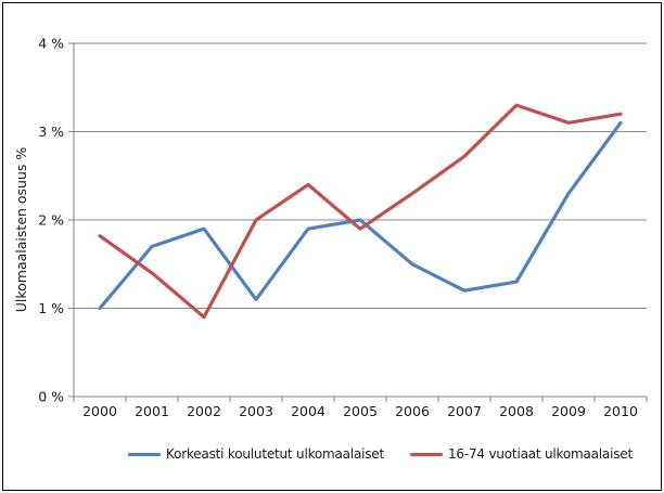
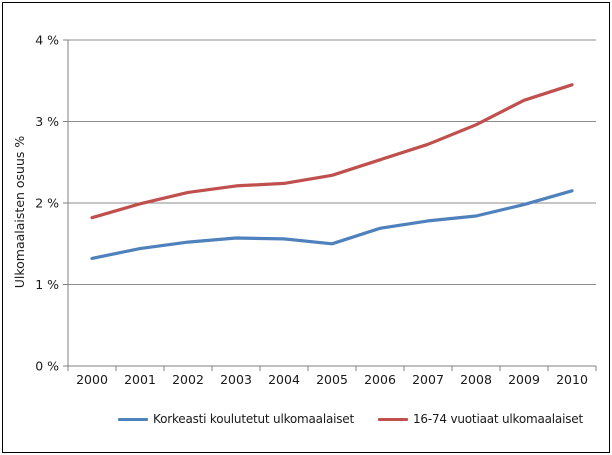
Korkeasti koulutetut ulkomaalaiset/2000: 1.0% -> 1.3%
Korkeasti koulutetut ulkomaalaiset/2001: 1.7% -> 1.4%
16-74 vuotiaat ulkomaalaiset/2001: 1.4% -> 2.0%
Korkeasti koulutetut ulkomaalaiset/2002: 1.9% -> 1.5%
16-74 vuotiaat ulkomaalaiset/2002: 0.9% -> 2.1%
Korkeasti koulutetut ulkomaalaiset/2003: 1.1% -> 1.6%
16-74 vuotiaat ulkomaalaiset/2003: 2.0% -> 2.2%
Korkeasti koulutetut ulkomaalaiset/2004: 1.9% -> 1.6%
16-74 vuotiaat ulkomaalaiset/2004: 2.4% -> 2.2%
Korkeasti koulutetut ulkomaalaiset/2005: 2.0% -> 1.5%
16-74 vuotiaat ulkomaalaiset/2005: 1.9% -> 2.3%
Korkeasti koulutetut ulkomaalaiset/2006: 1.5% -> 1.7%
16-74 vuotiaat ulkomaalaiset/2006: 2.3% -> 2.5%
Korkeasti koulutetut ulkomaalaiset/2007: 1.2% -> 1.8%
Korkeasti koulutetut ulkomaalaiset/2008: 1.3% -> 1.8%
16-74 vuotiaat ulkomaalaiset/2008: 3.3% -> 3.0%
Korkeasti koulutetut ulkomaalaiset/2009: 2.3% -> 2.0%
16-74 vuotiaat ulkomaalaiset/2009: 3.1% -> 3.3%
Korkeasti koulutetut ulkomaalaiset/2010: 3.1% -> 2.1%
16-74 vuotiaat ulkomaalaiset/2010: 3.2% -> 3.5%
